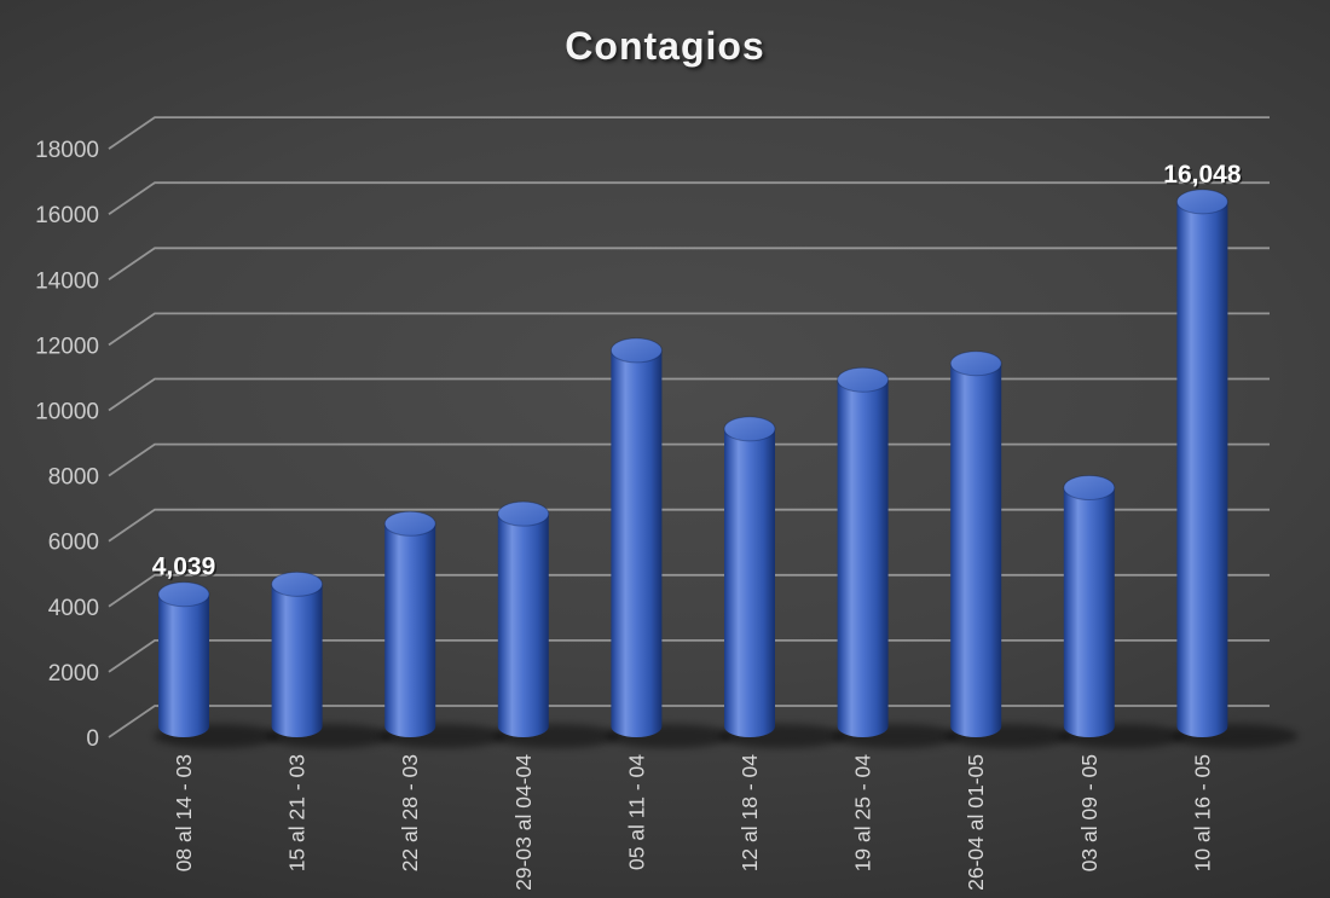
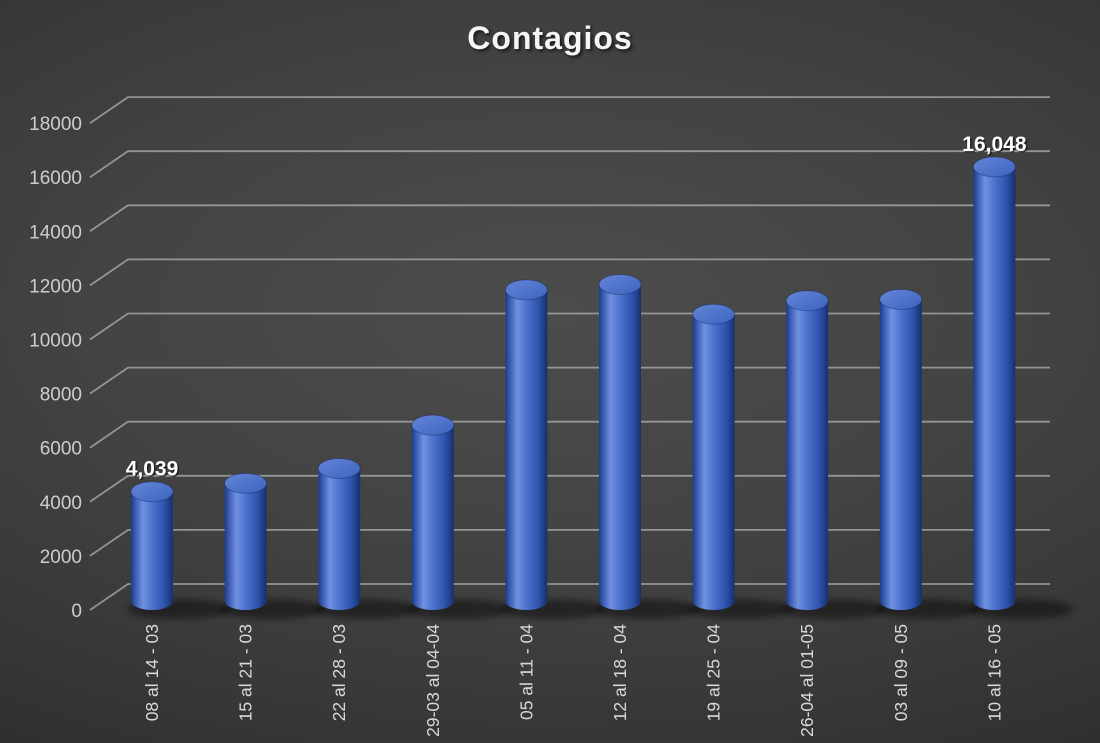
22 al 28 - 03: 6200 -> 4900
12 al 18 - 04: 9100 -> 11700
03 al 09 - 05: 7300 -> 11200
